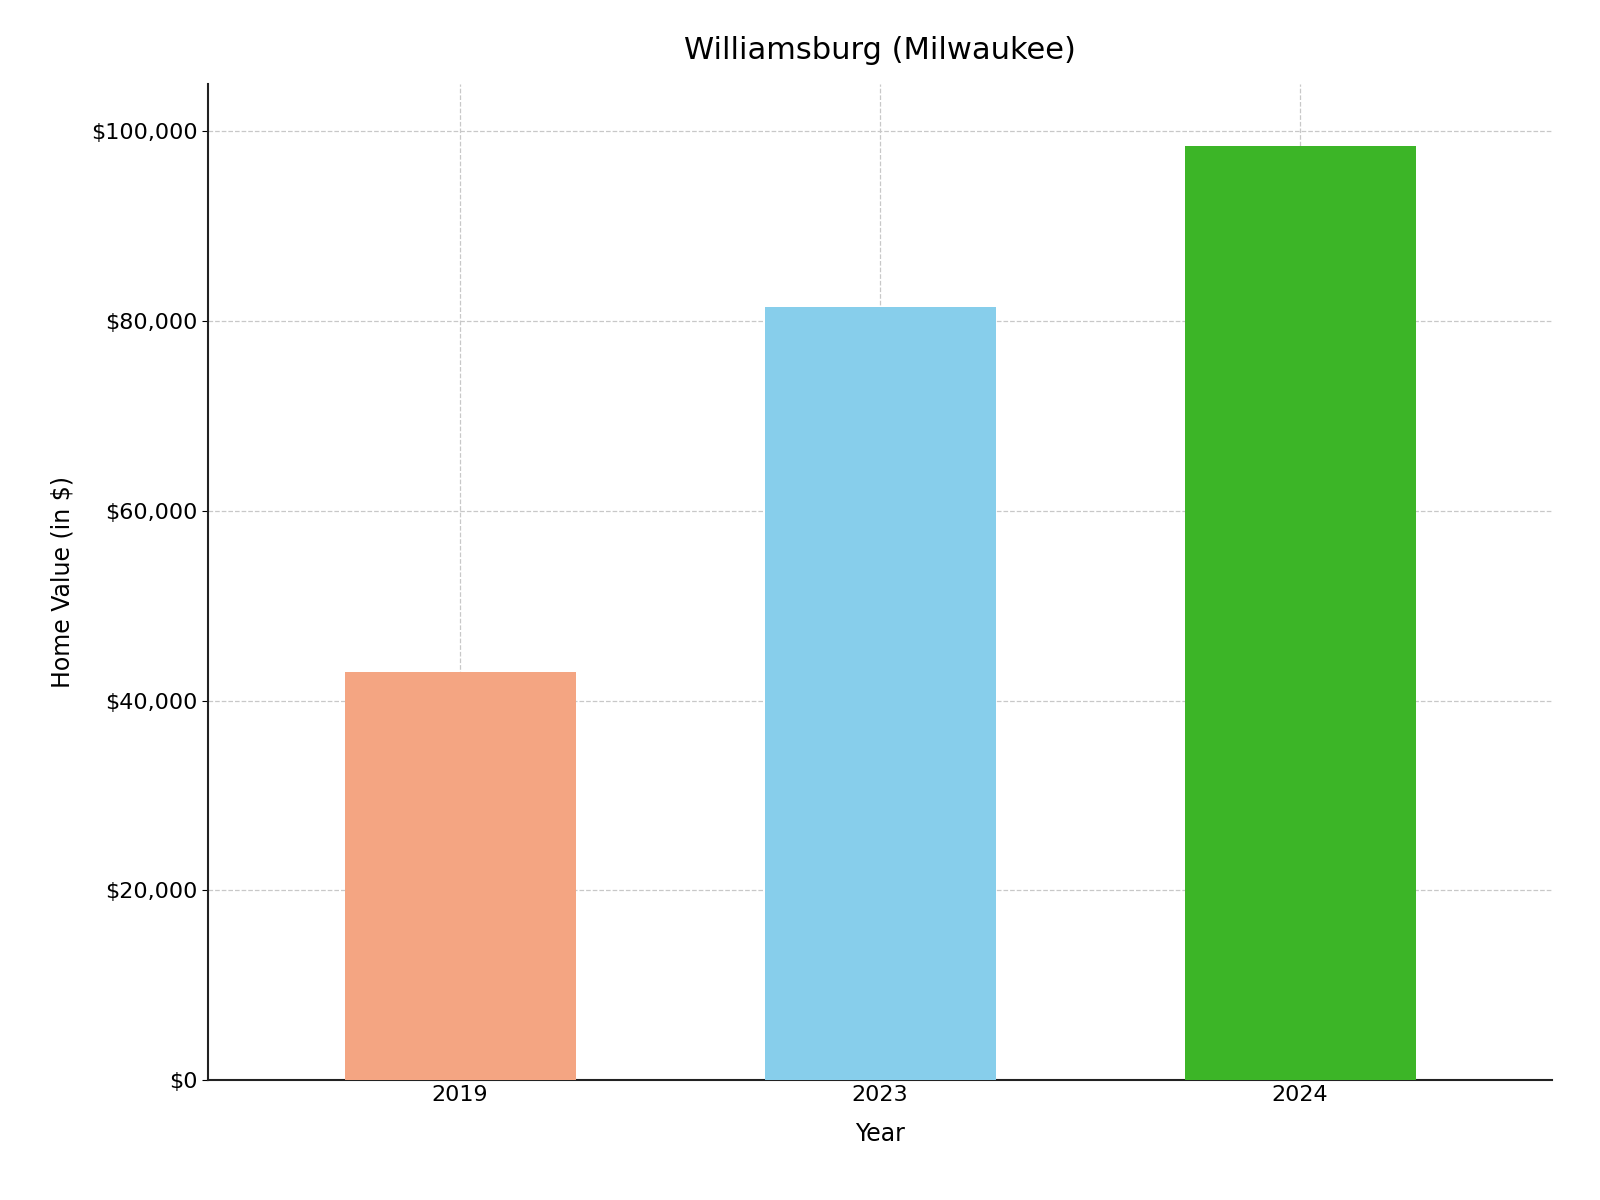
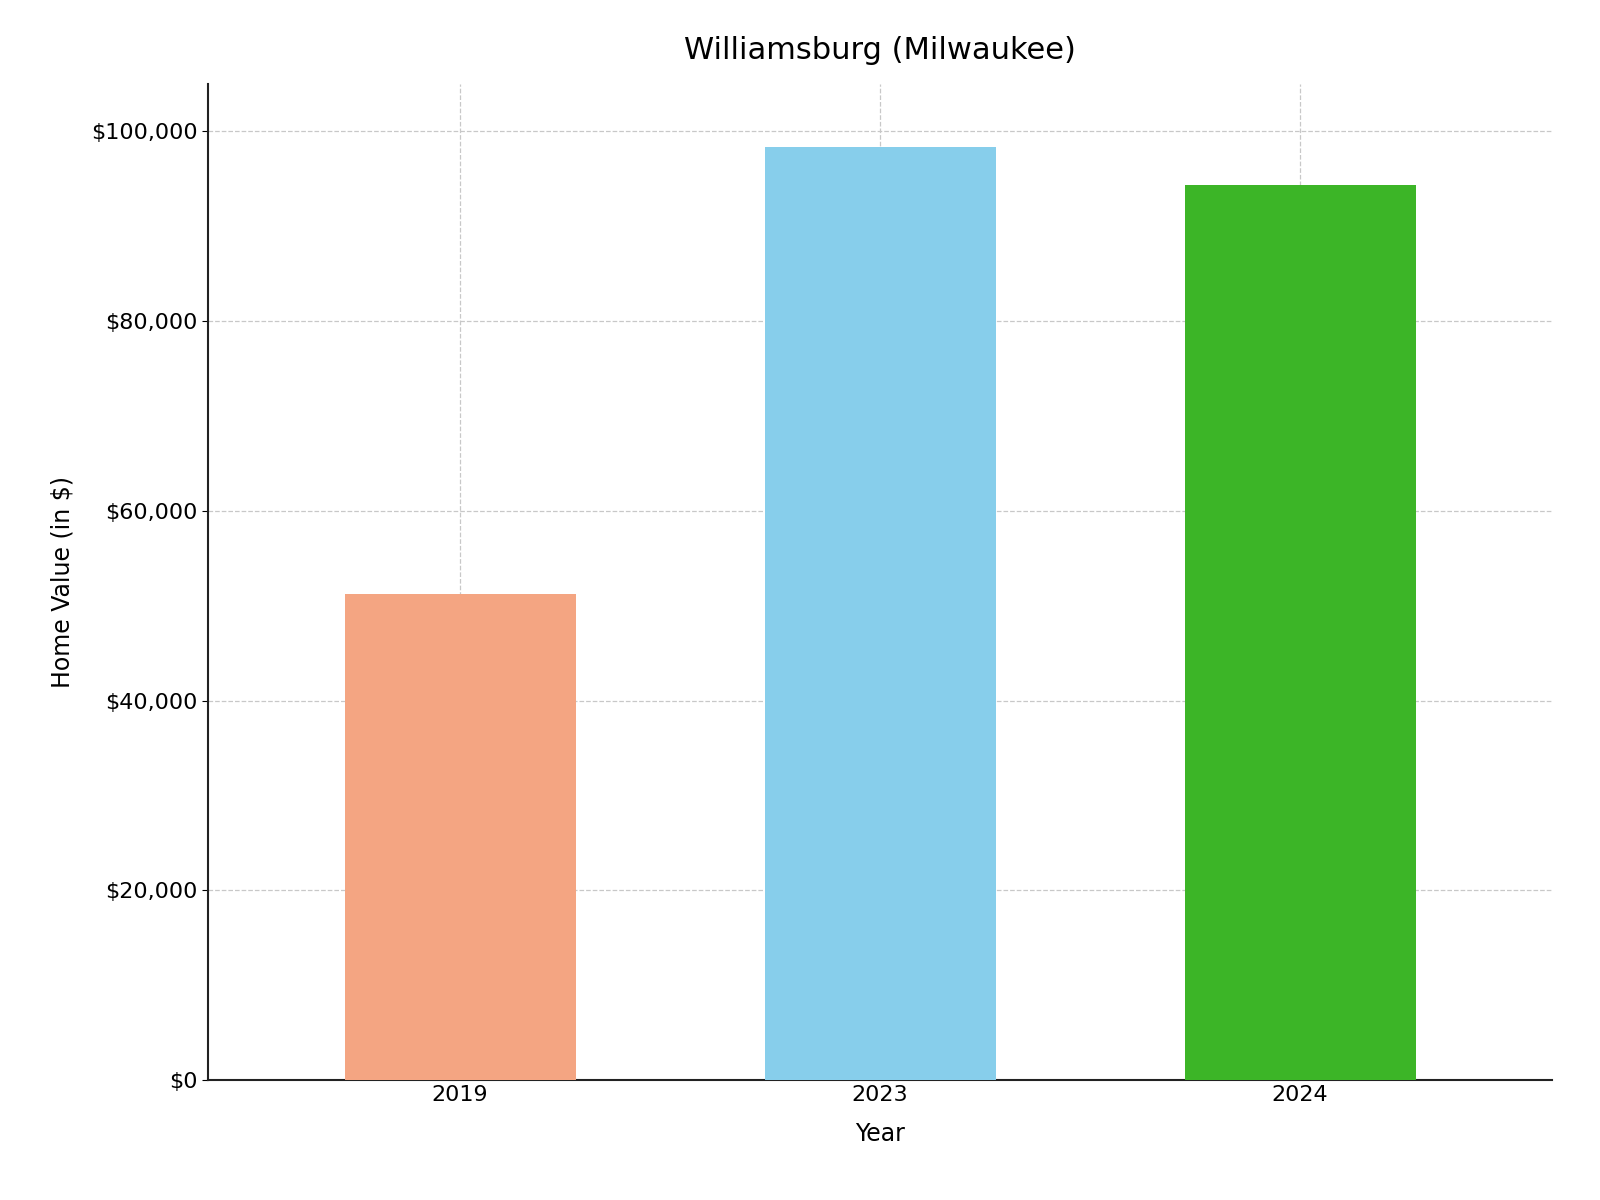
2019: $43,000 -> $51,200
2023: $81,500 -> $98,400
2024: $98,500 -> $94,400
